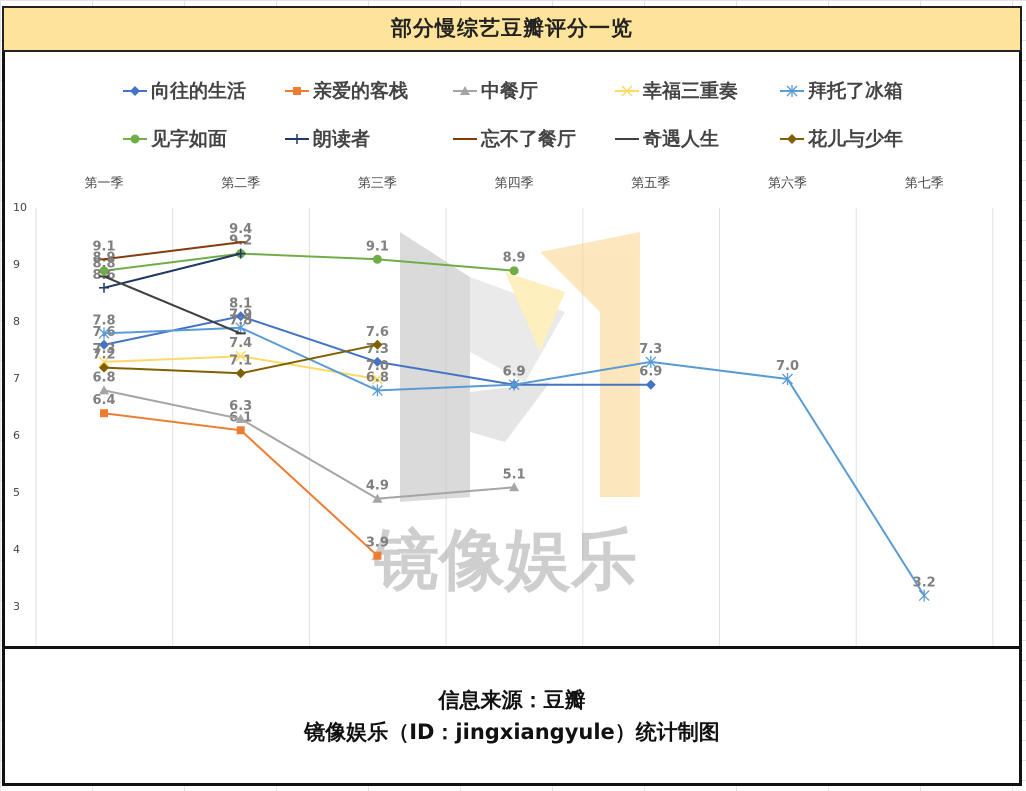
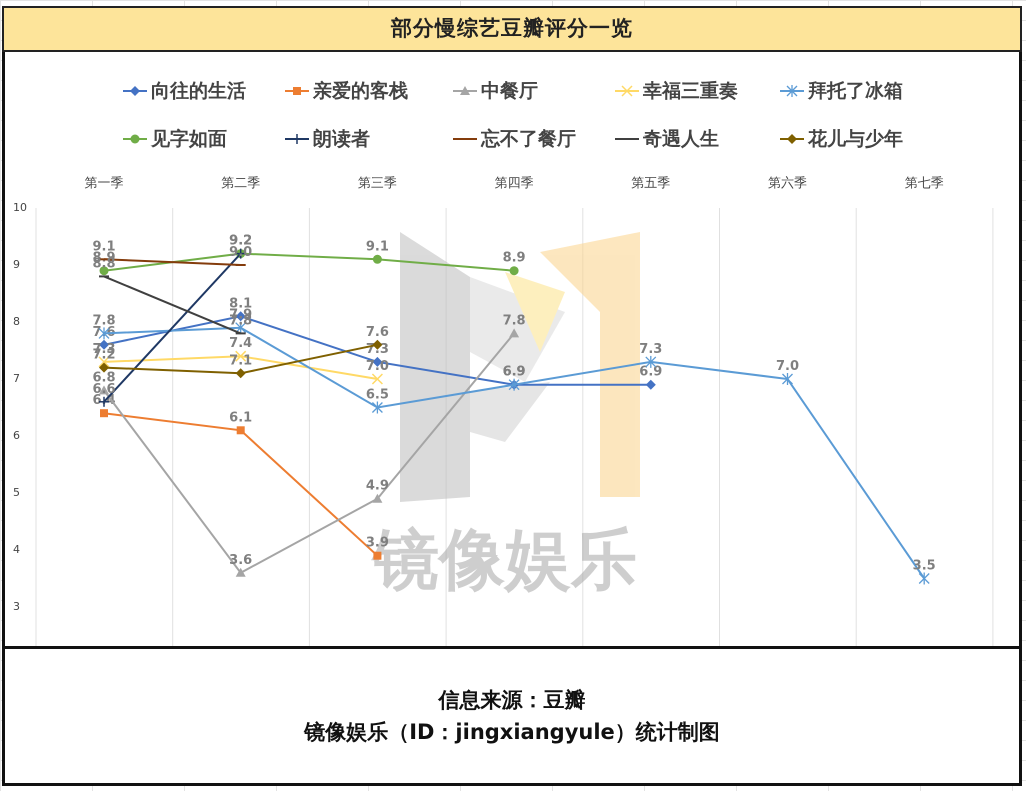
朗读者/第一季: 8.6 -> 6.6
中餐厅/第二季: 6.3 -> 3.6
忘不了餐厅/第二季: 9.4 -> 9.0
拜托了冰箱/第三季: 6.8 -> 6.5
中餐厅/第四季: 5.1 -> 7.8
拜托了冰箱/第七季: 3.2 -> 3.5
